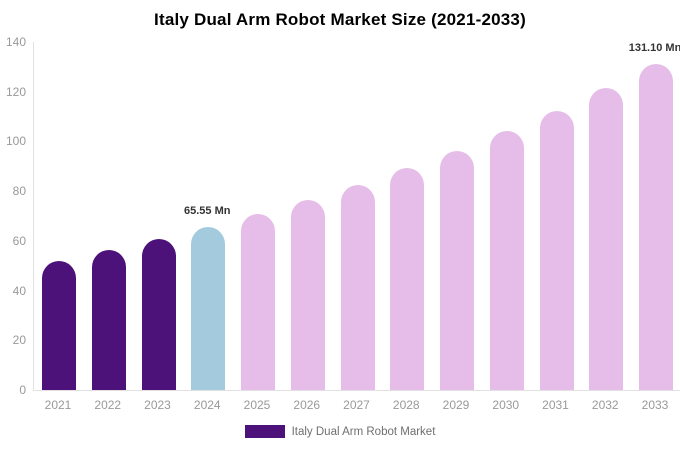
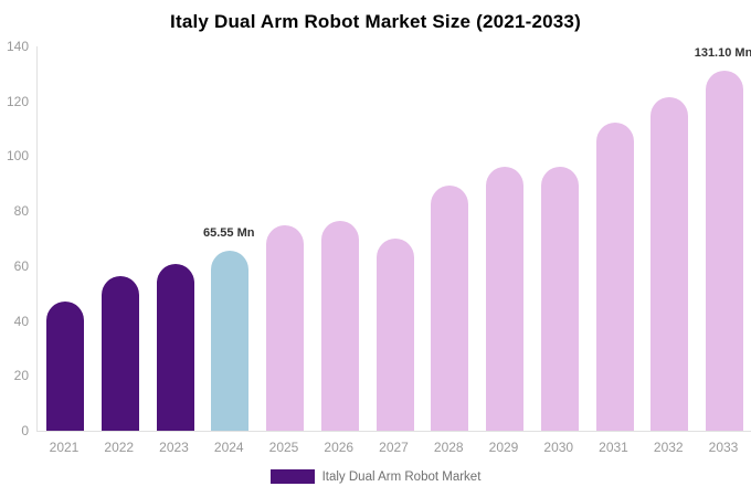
2021: 52 -> 47
2025: 71 -> 75
2027: 83 -> 70
2030: 104 -> 96
